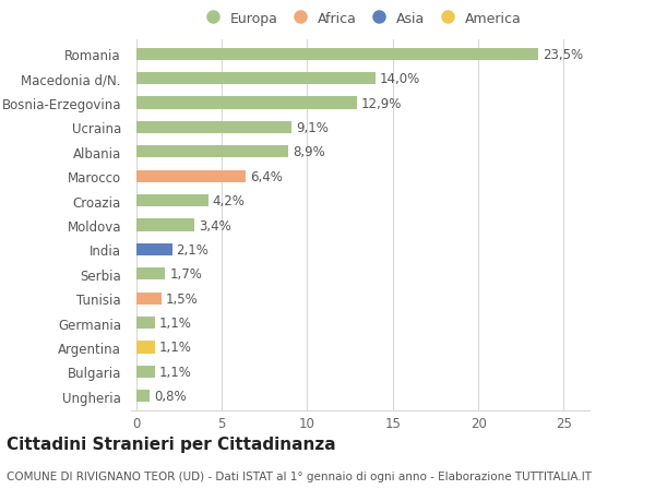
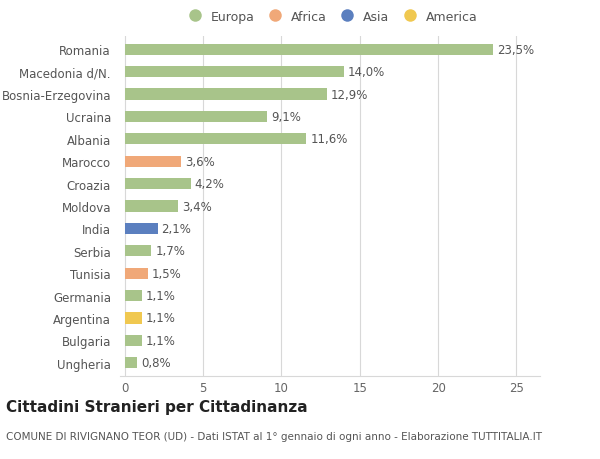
Albania: 8,9% -> 11,6%
Marocco: 6,4% -> 3,6%
